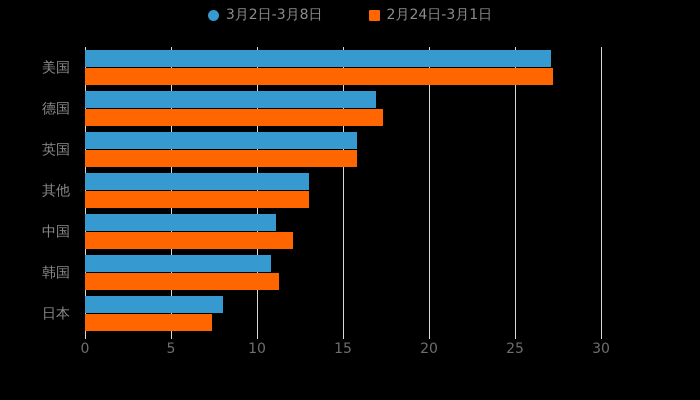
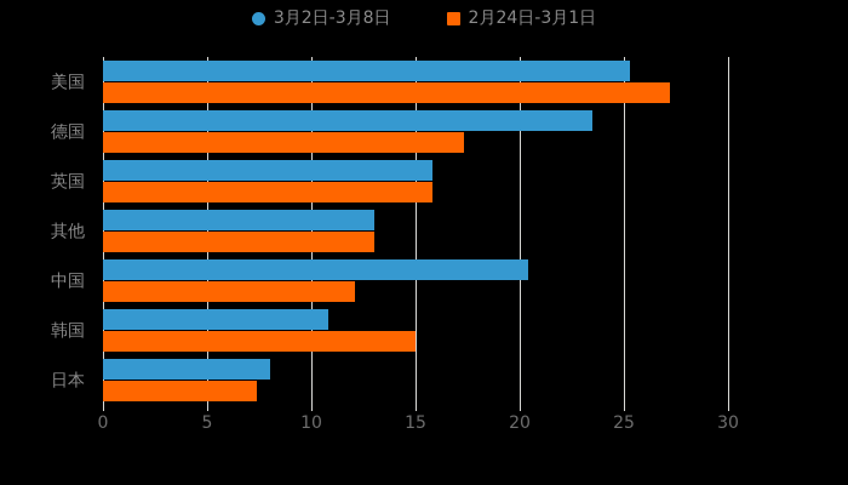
3月2日-3月8日/美国: 27.1 -> 25.3
3月2日-3月8日/德国: 16.9 -> 23.5
3月2日-3月8日/中国: 11.1 -> 20.4
2月24日-3月1日/韩国: 11.3 -> 15.0
